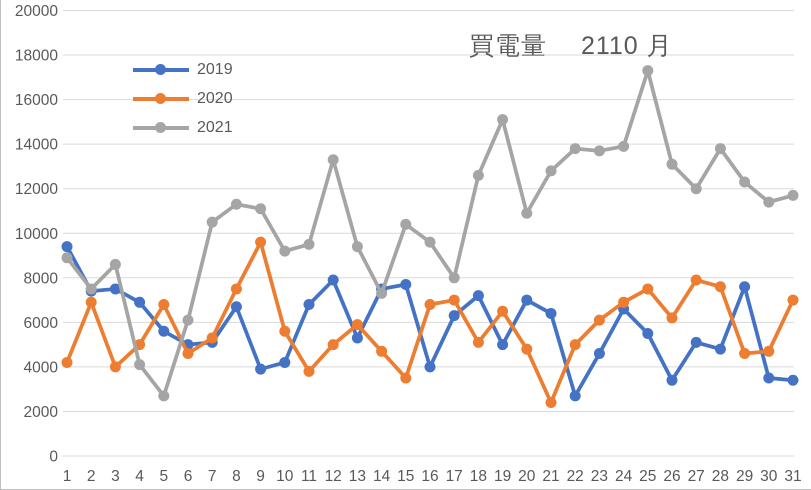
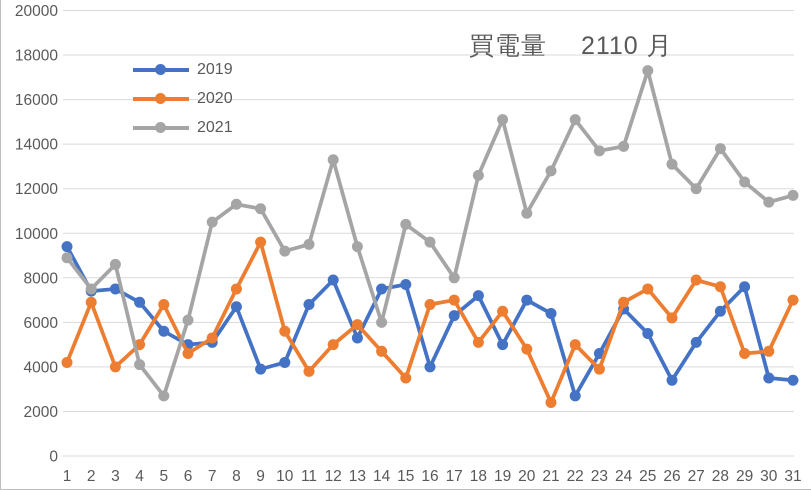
2021/14: 7300 -> 6000
2021/22: 13800 -> 15100
2020/23: 6100 -> 3900
2019/28: 4800 -> 6500
